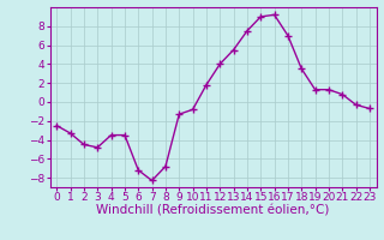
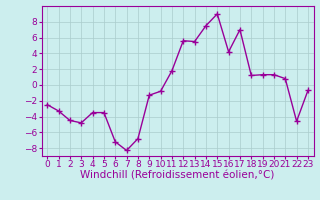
12: 4.0 -> 5.6
16: 9.2 -> 4.2
18: 3.5 -> 1.2
22: -0.3 -> -4.6
